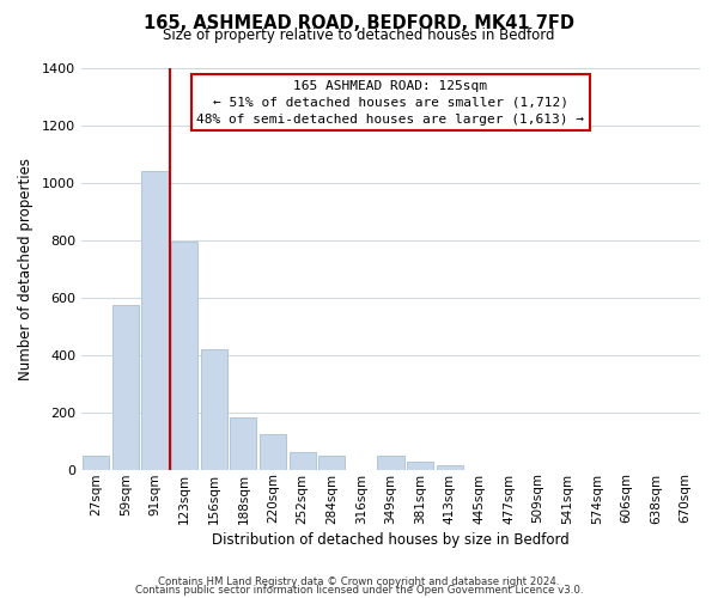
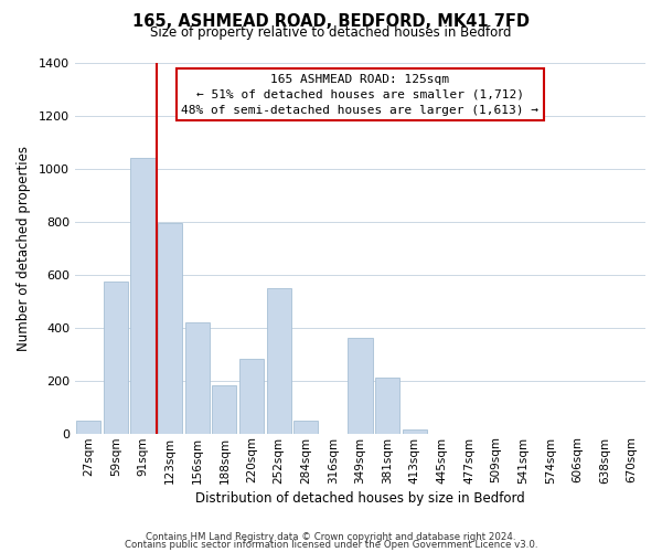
220sqm: 125 -> 280
252sqm: 62 -> 550
349sqm: 50 -> 360
381sqm: 27 -> 210
